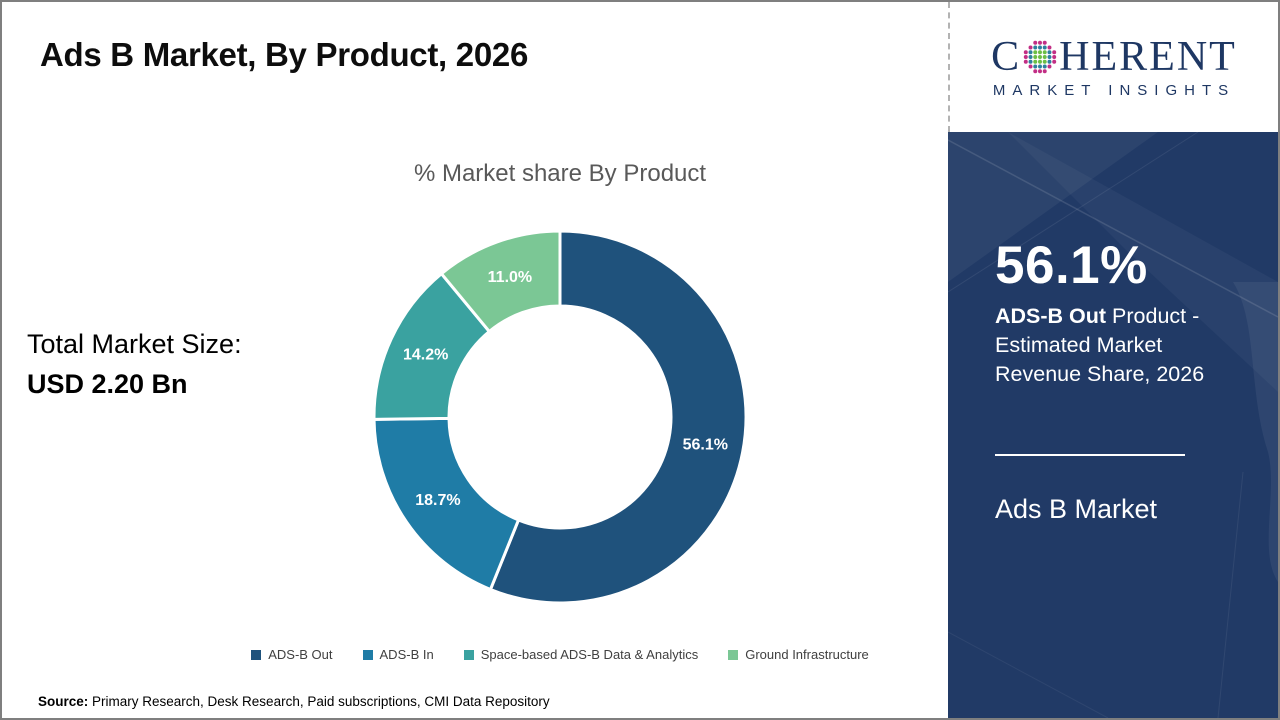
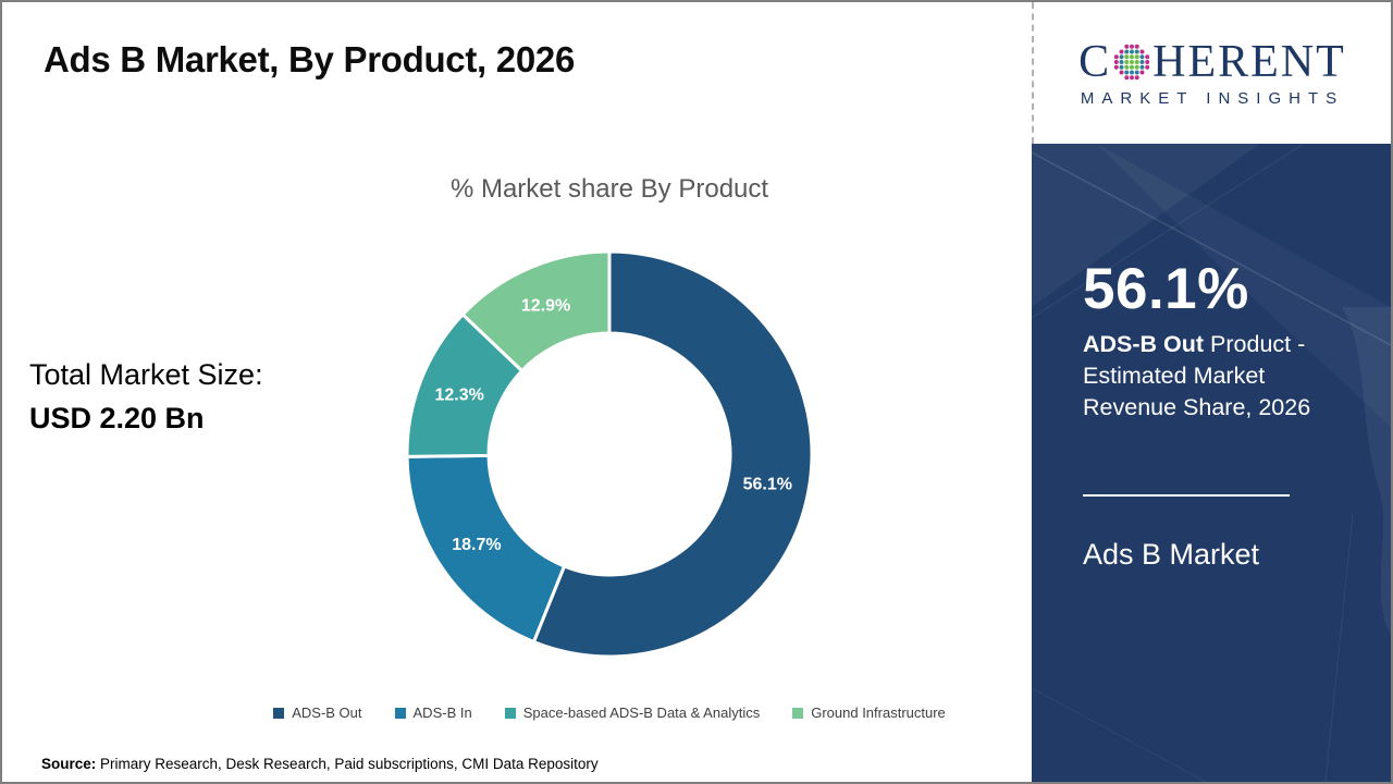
Space-based ADS-B Data & Analytics: 14.2% -> 12.3%
Ground Infrastructure: 11.0% -> 12.9%
